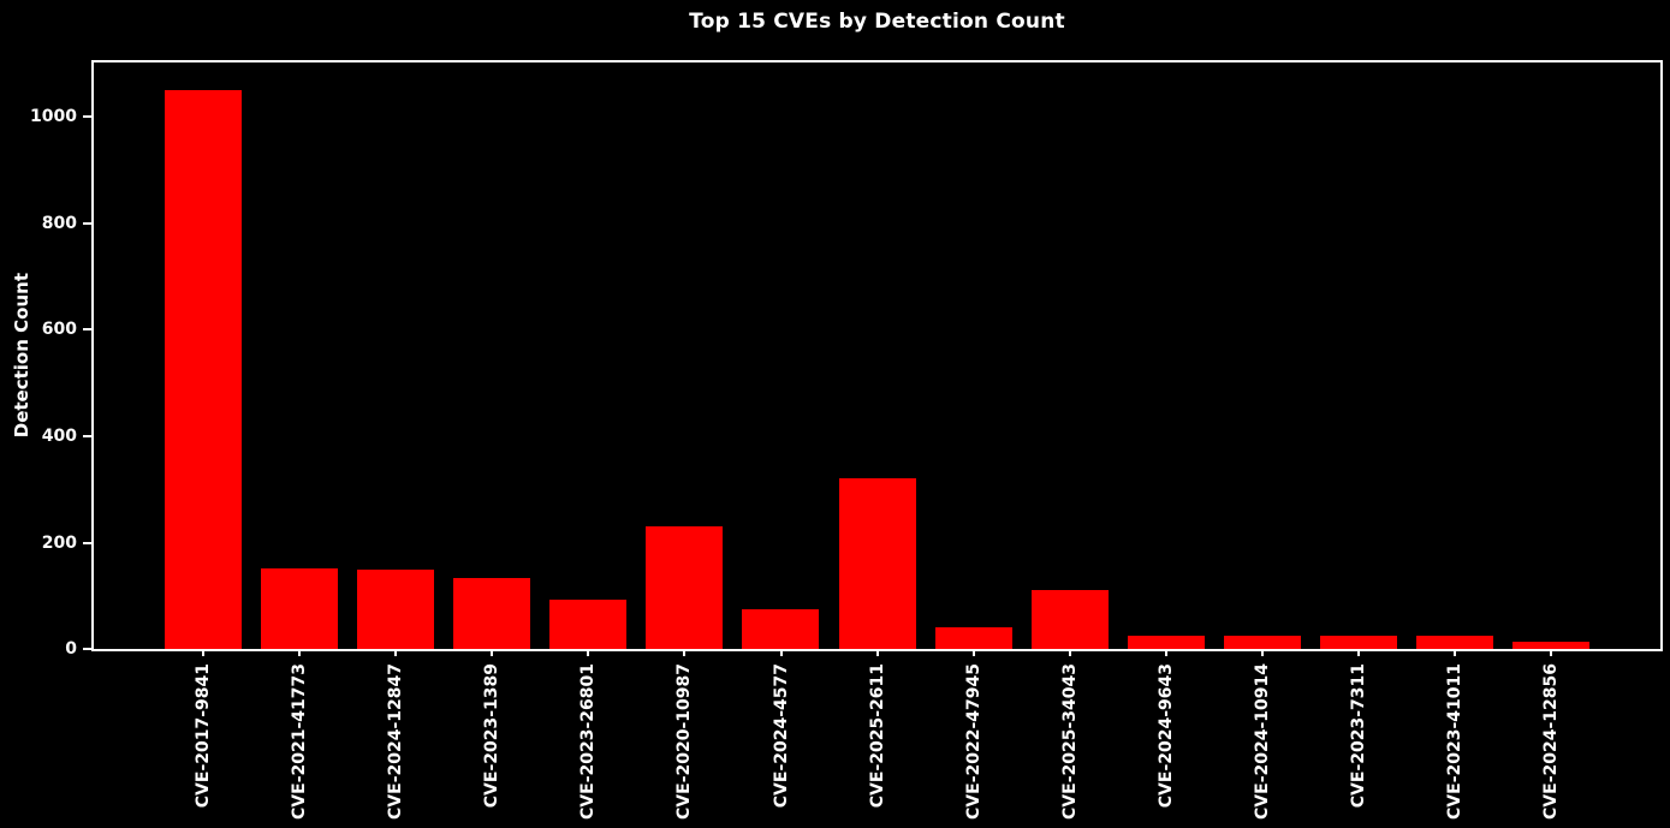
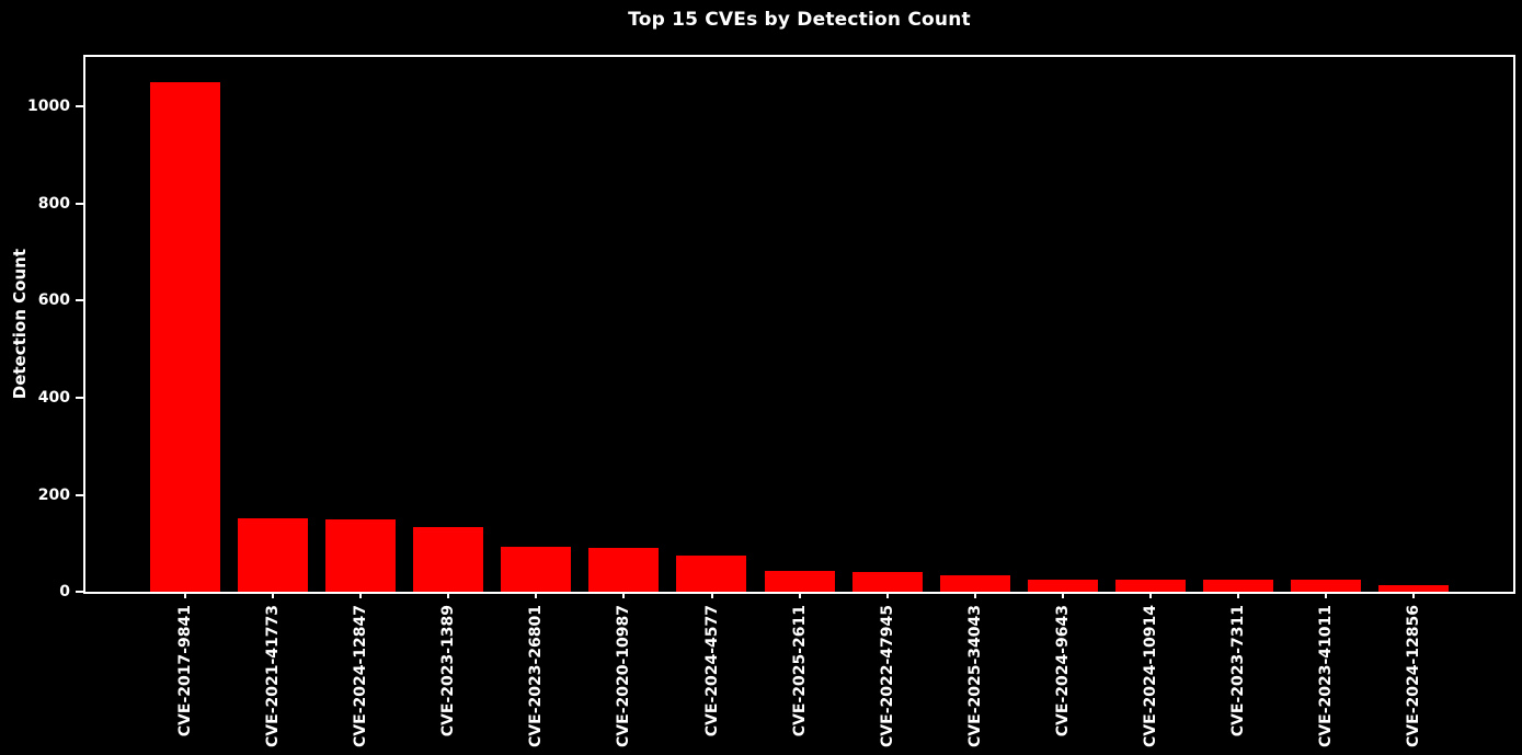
CVE-2020-10987: 230 -> 90
CVE-2025-2611: 320 -> 40
CVE-2025-34043: 110 -> 30
